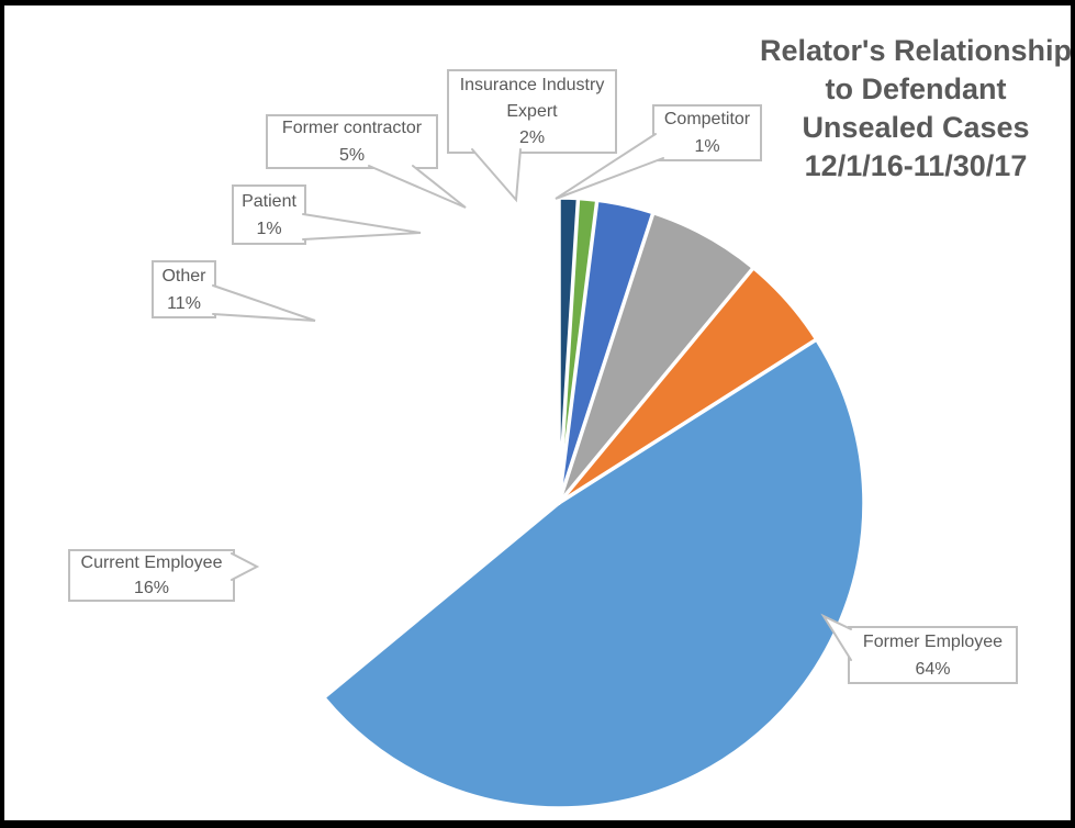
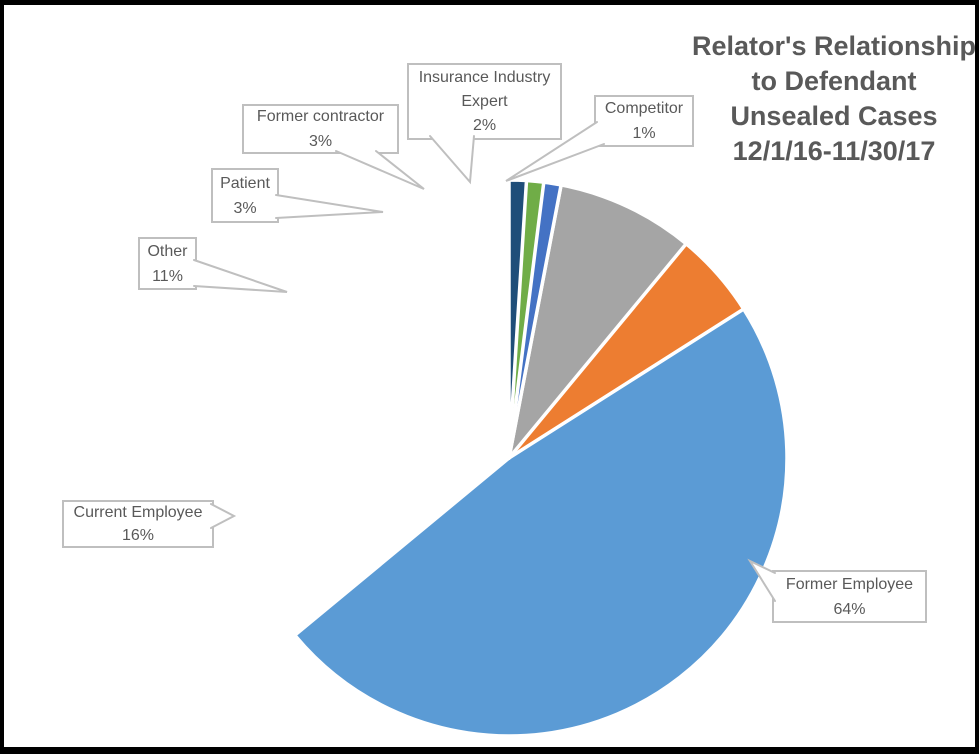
Patient: 1% -> 3%
Former contractor: 5% -> 3%
